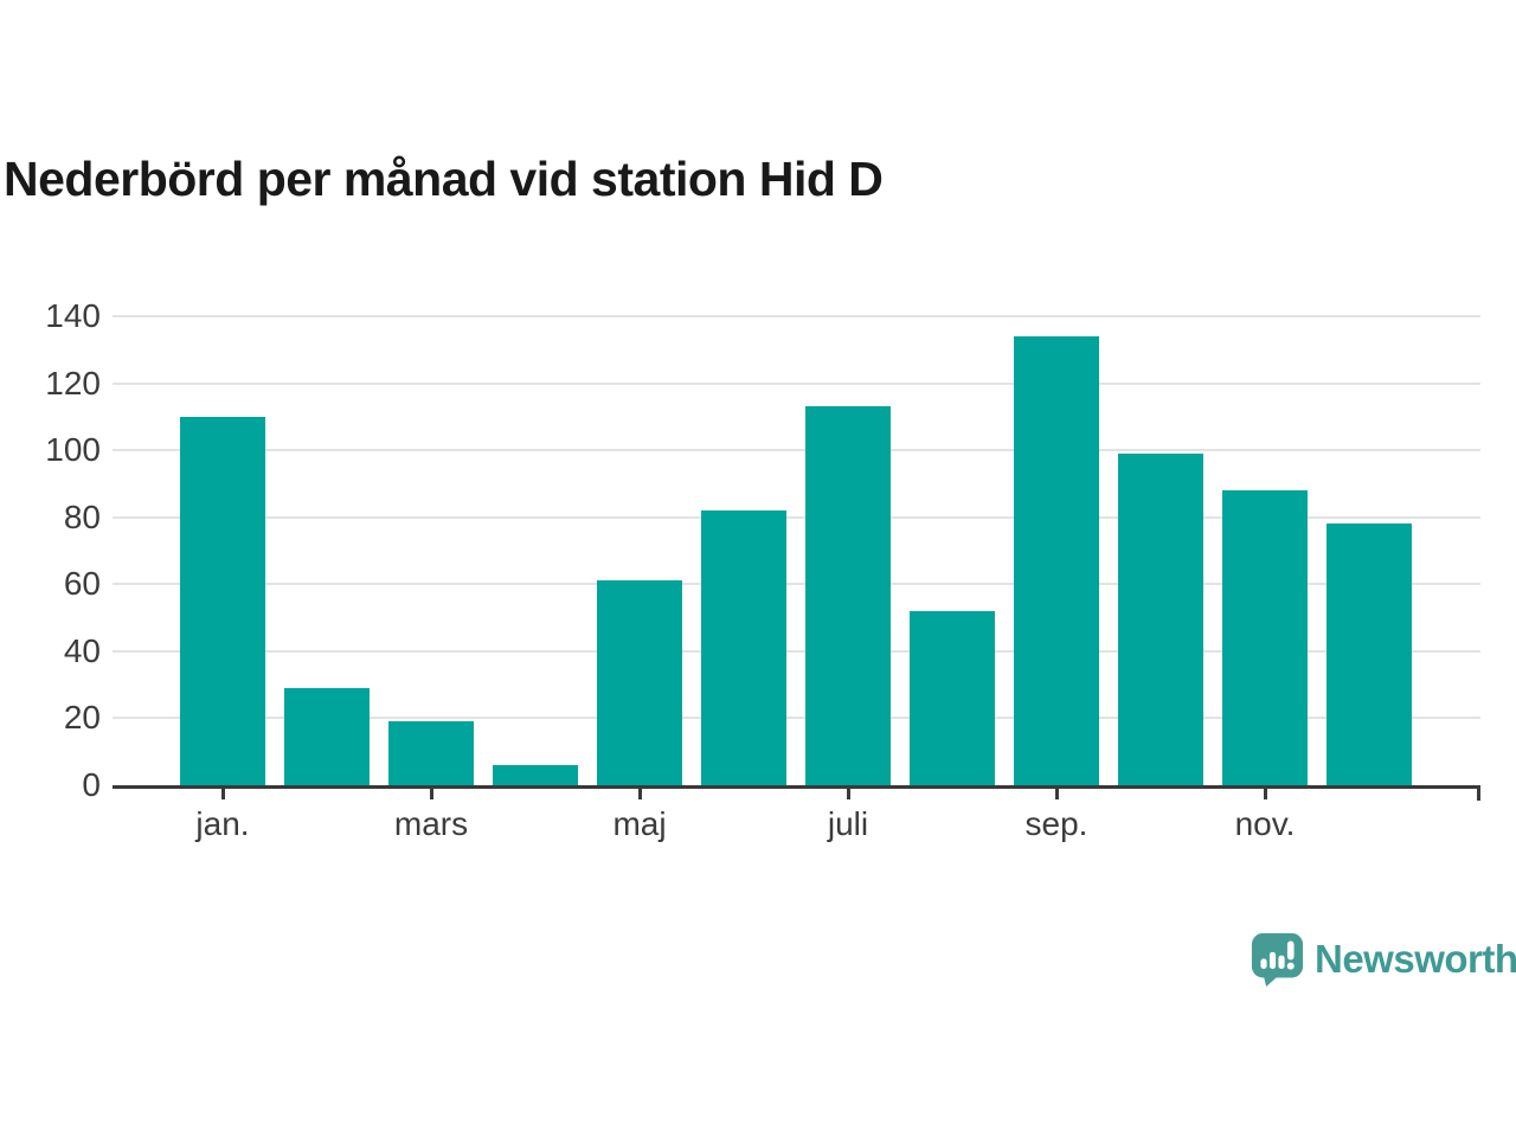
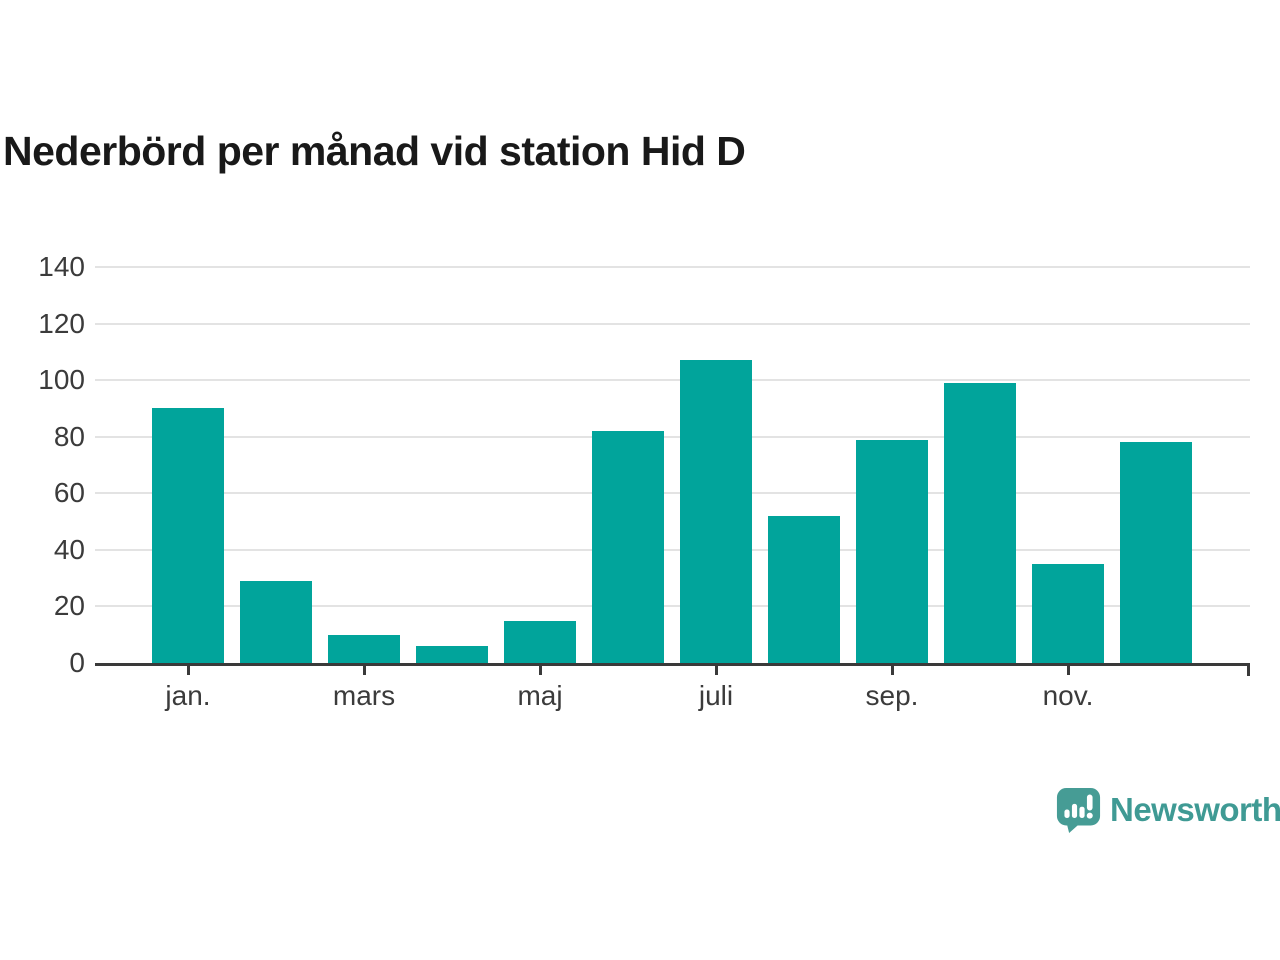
jan.: 110 -> 90
mars: 19 -> 10
maj: 61 -> 15
juli: 113 -> 107
sep.: 134 -> 79
nov.: 88 -> 35
